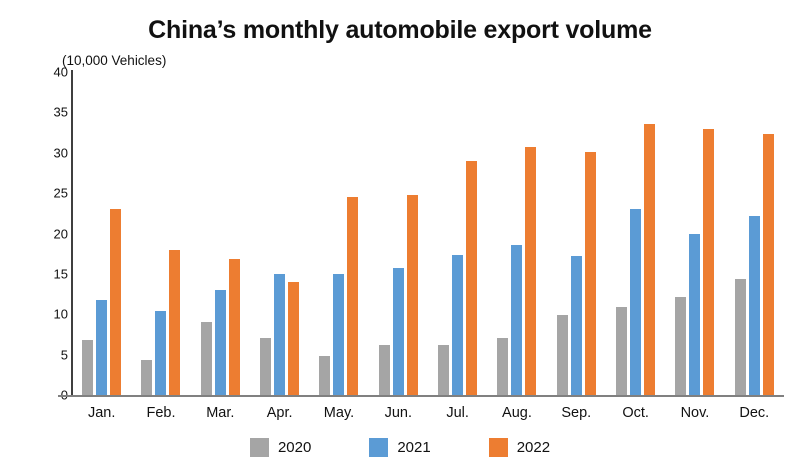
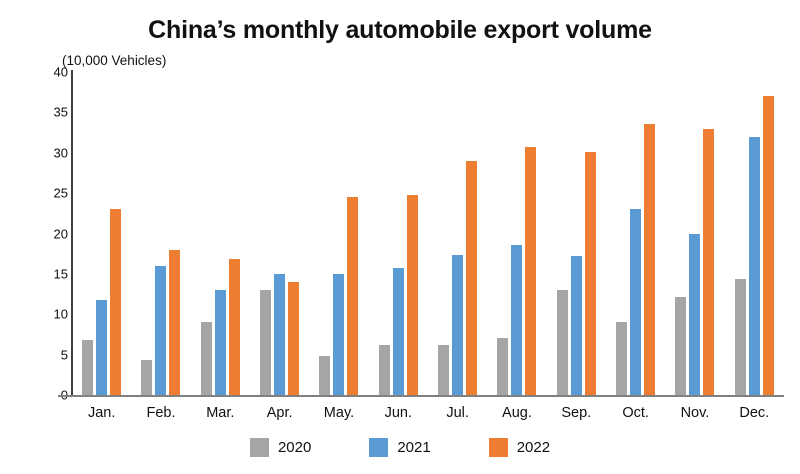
2021/Feb.: 10 -> 16
2020/Apr.: 7 -> 13
2020/Sep.: 10 -> 13
2020/Oct.: 11 -> 9
2021/Dec.: 22 -> 32
2022/Dec.: 32 -> 37
